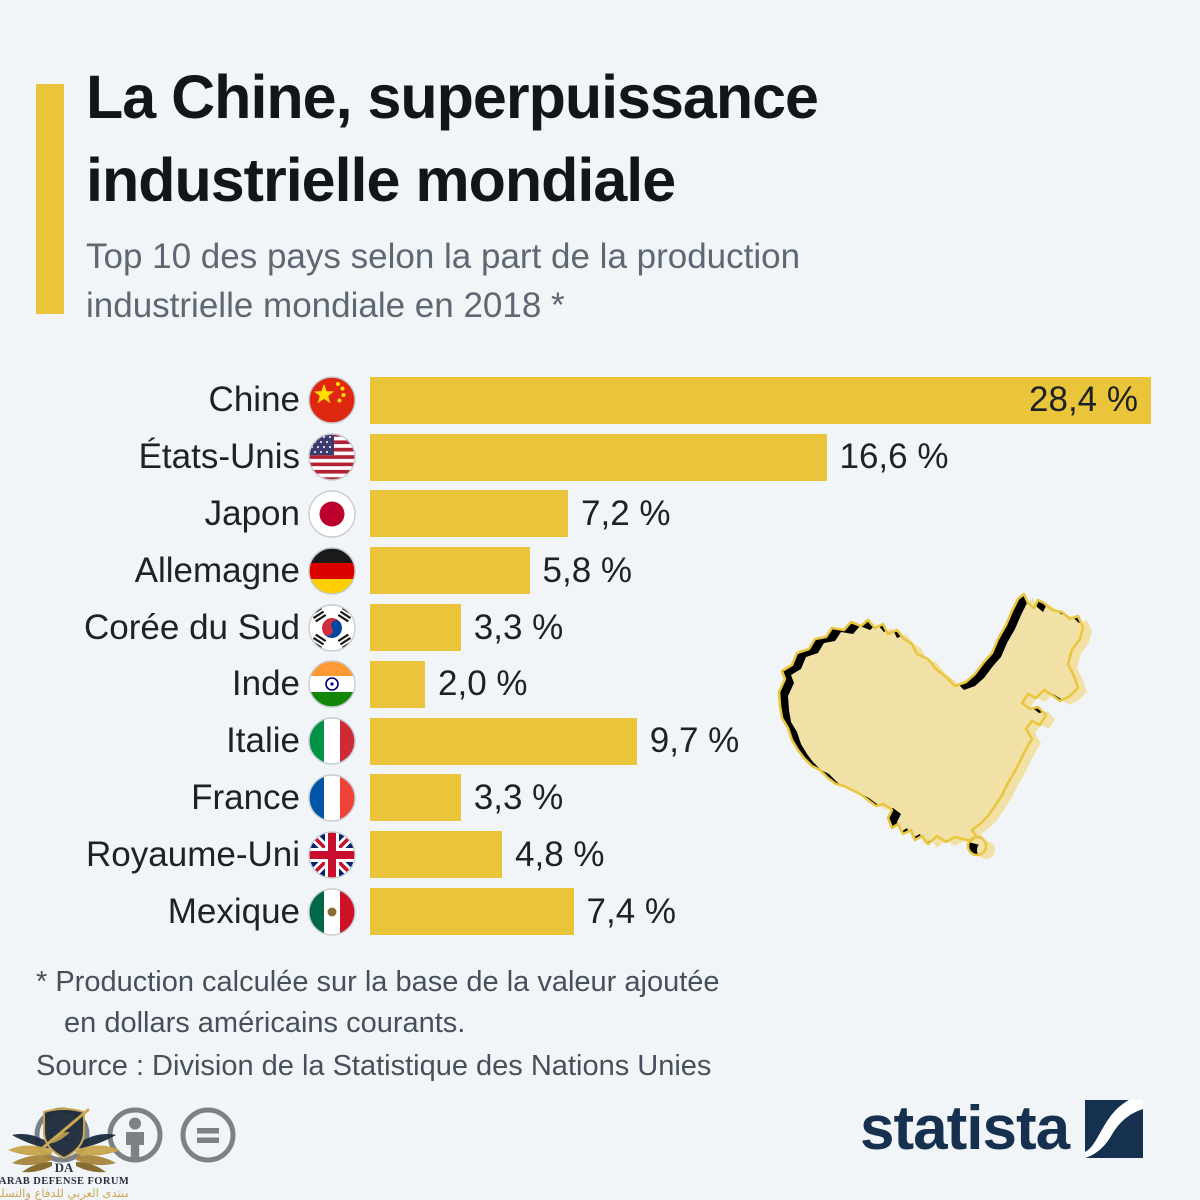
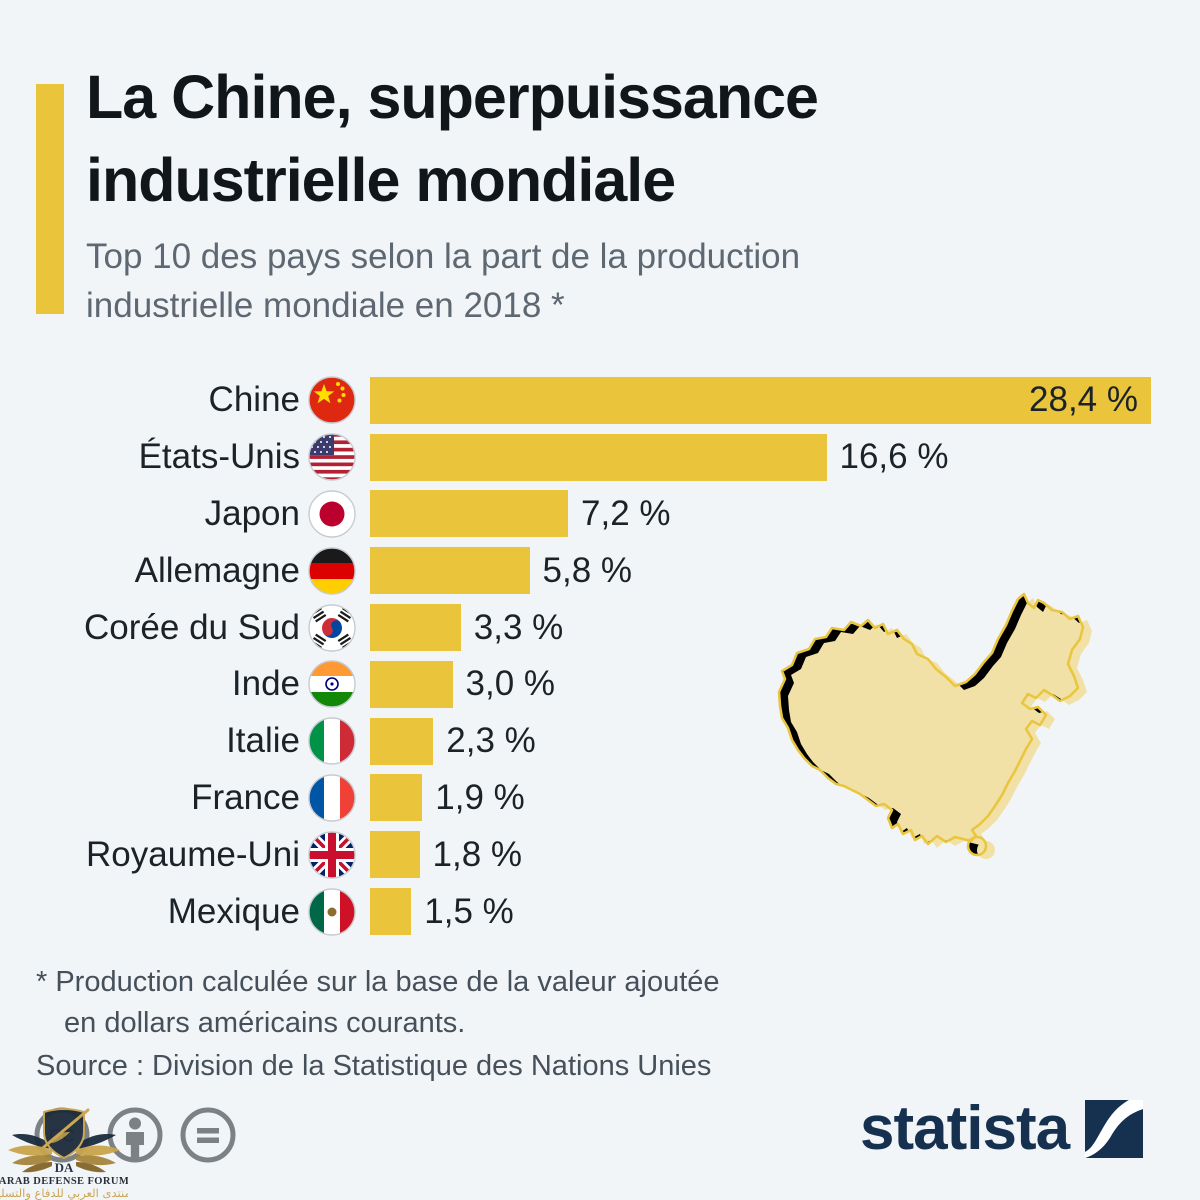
Inde: 2,0 -> 3,0
Italie: 9,7 -> 2,3
France: 3,3 -> 1,9
Royaume-Uni: 4,8 -> 1,8
Mexique: 7,4 -> 1,5
